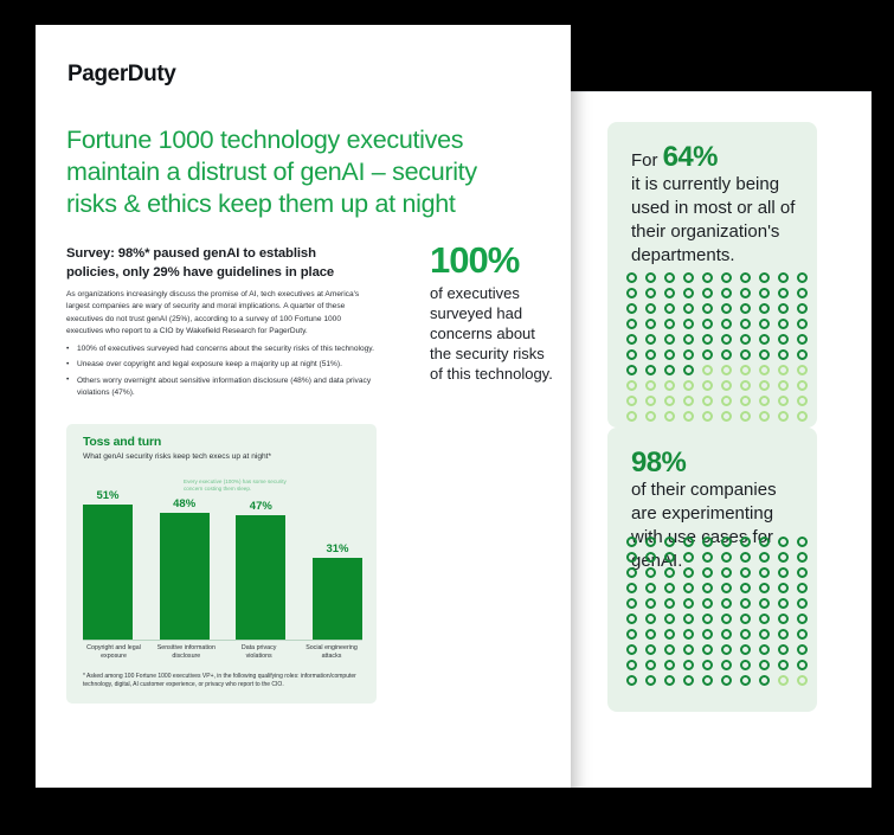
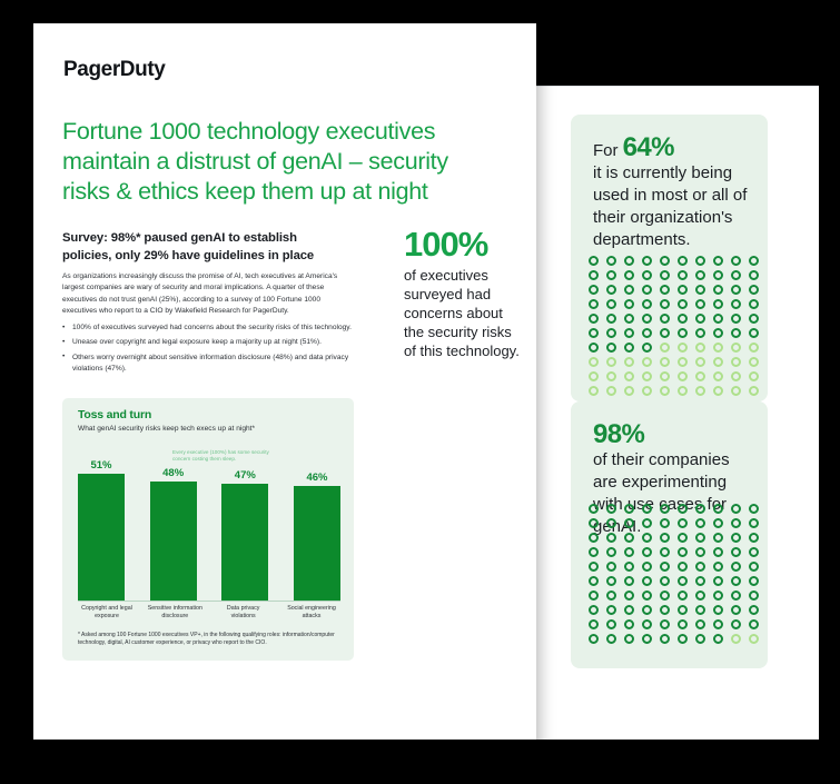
Social engineering attacks: 31% -> 46%
